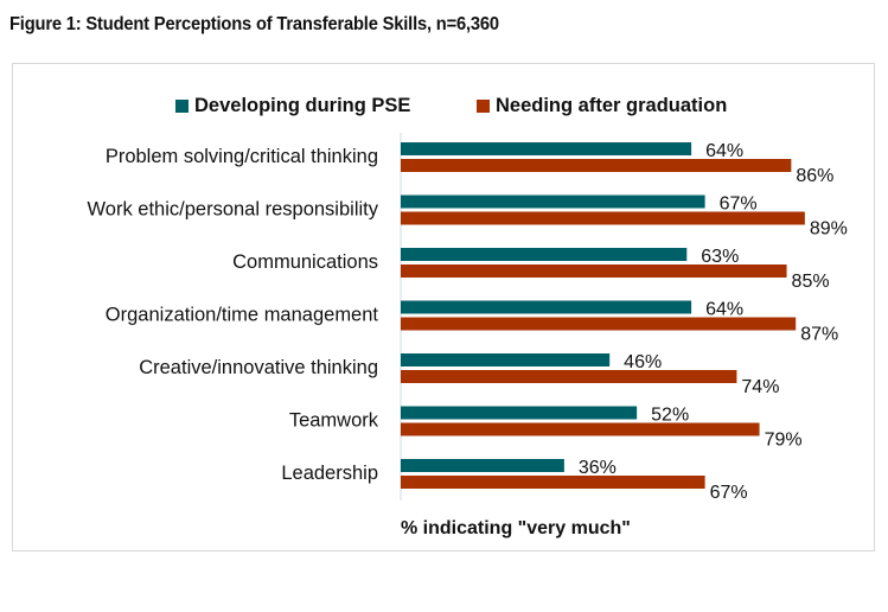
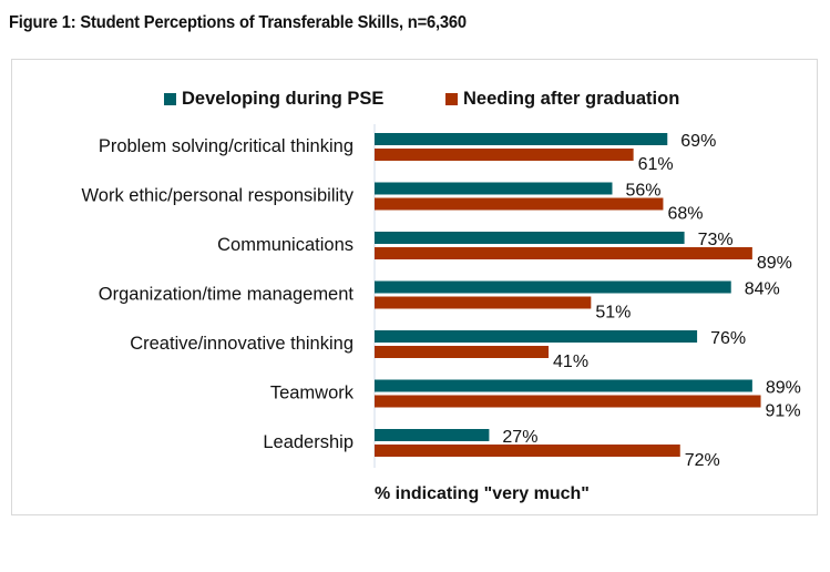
Developing during PSE/Problem solving/critical thinking: 64% -> 69%
Needing after graduation/Problem solving/critical thinking: 86% -> 61%
Developing during PSE/Work ethic/personal responsibility: 67% -> 56%
Needing after graduation/Work ethic/personal responsibility: 89% -> 68%
Developing during PSE/Communications: 63% -> 73%
Needing after graduation/Communications: 85% -> 89%
Developing during PSE/Organization/time management: 64% -> 84%
Needing after graduation/Organization/time management: 87% -> 51%
Developing during PSE/Creative/innovative thinking: 46% -> 76%
Needing after graduation/Creative/innovative thinking: 74% -> 41%
Developing during PSE/Teamwork: 52% -> 89%
Needing after graduation/Teamwork: 79% -> 91%
Developing during PSE/Leadership: 36% -> 27%
Needing after graduation/Leadership: 67% -> 72%
